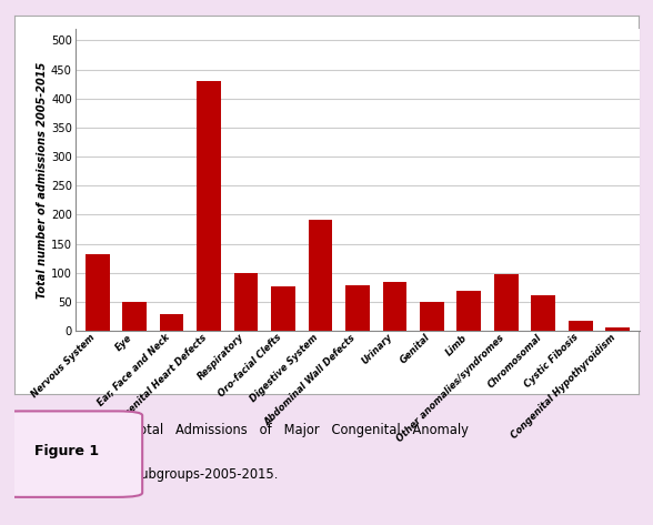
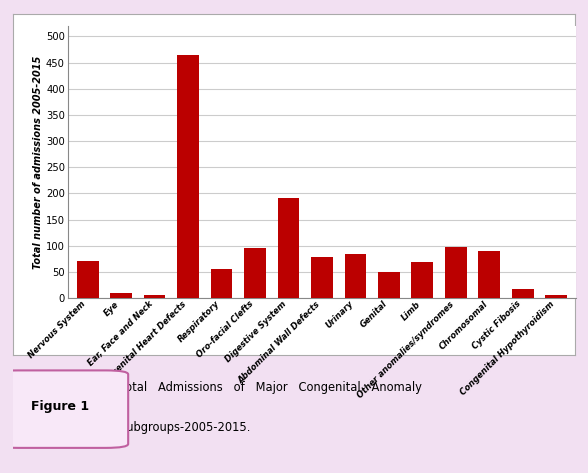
Nervous System: 132 -> 70
Eye: 50 -> 10
Ear, Face and Neck: 28 -> 5
Congenital Heart Defects: 430 -> 465
Respiratory: 100 -> 55
Oro-facial Clefts: 76 -> 95
Chromosomal: 62 -> 90
